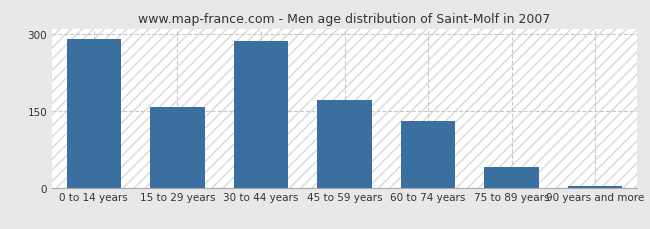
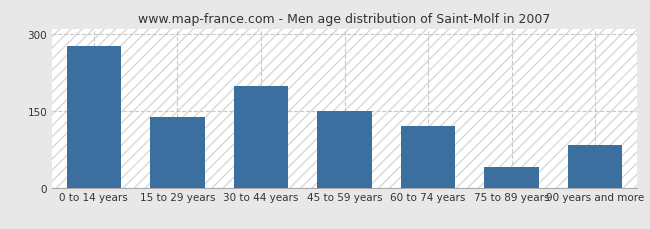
0 to 14 years: 291 -> 276
15 to 29 years: 157 -> 138
30 to 44 years: 287 -> 198
45 to 59 years: 171 -> 150
60 to 74 years: 130 -> 120
90 years and more: 3 -> 84
